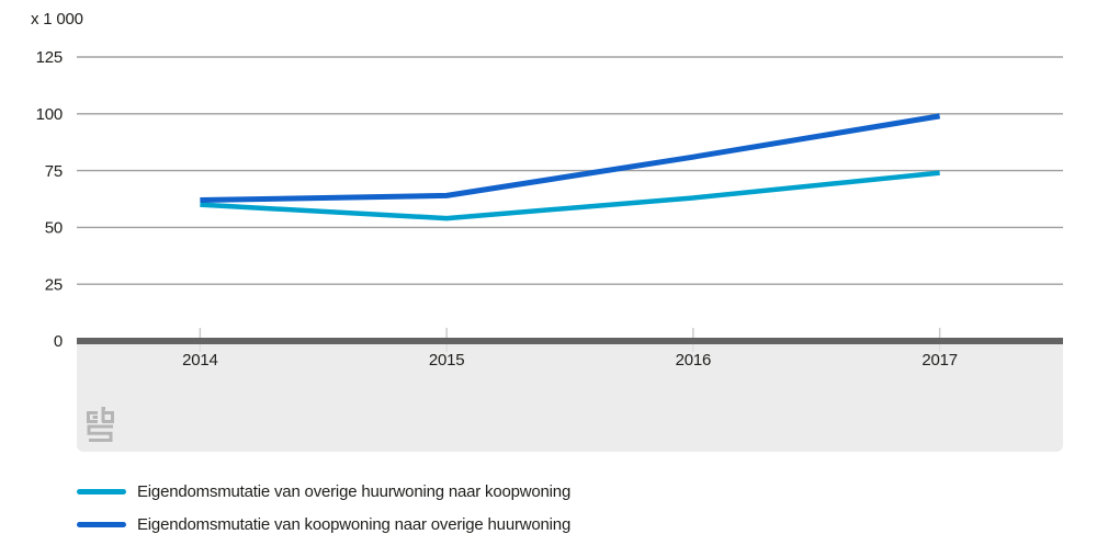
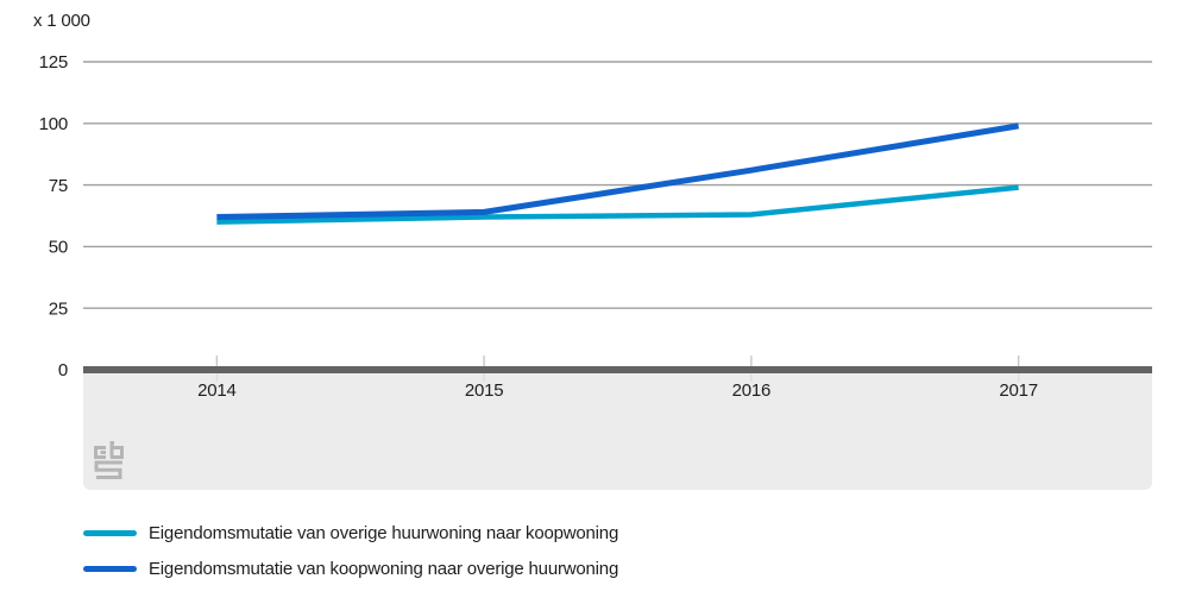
Eigendomsmutatie van overige huurwoning naar koopwoning/2015: 54 -> 62
